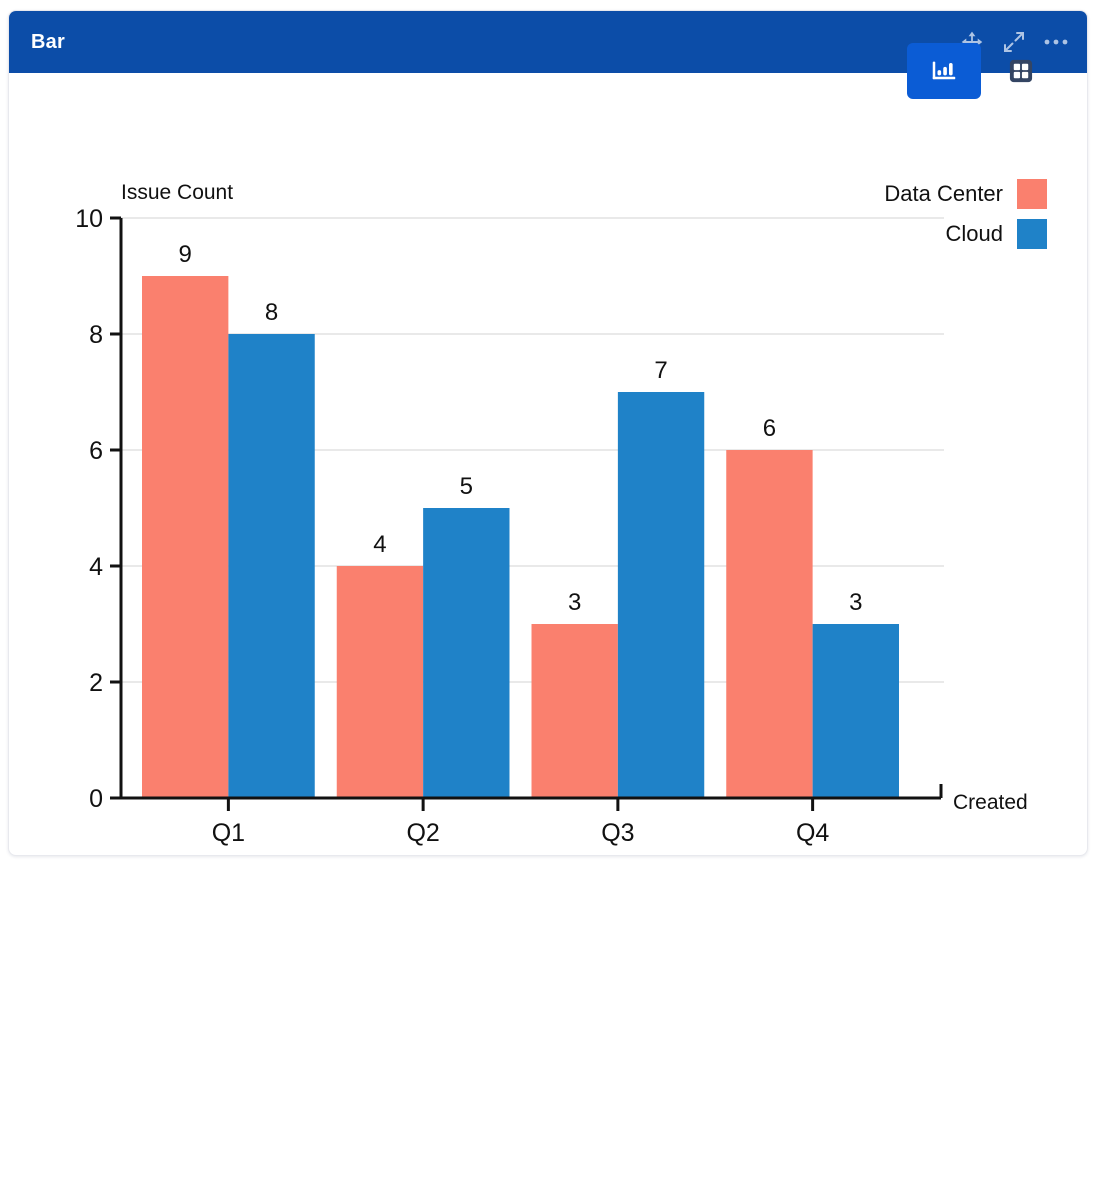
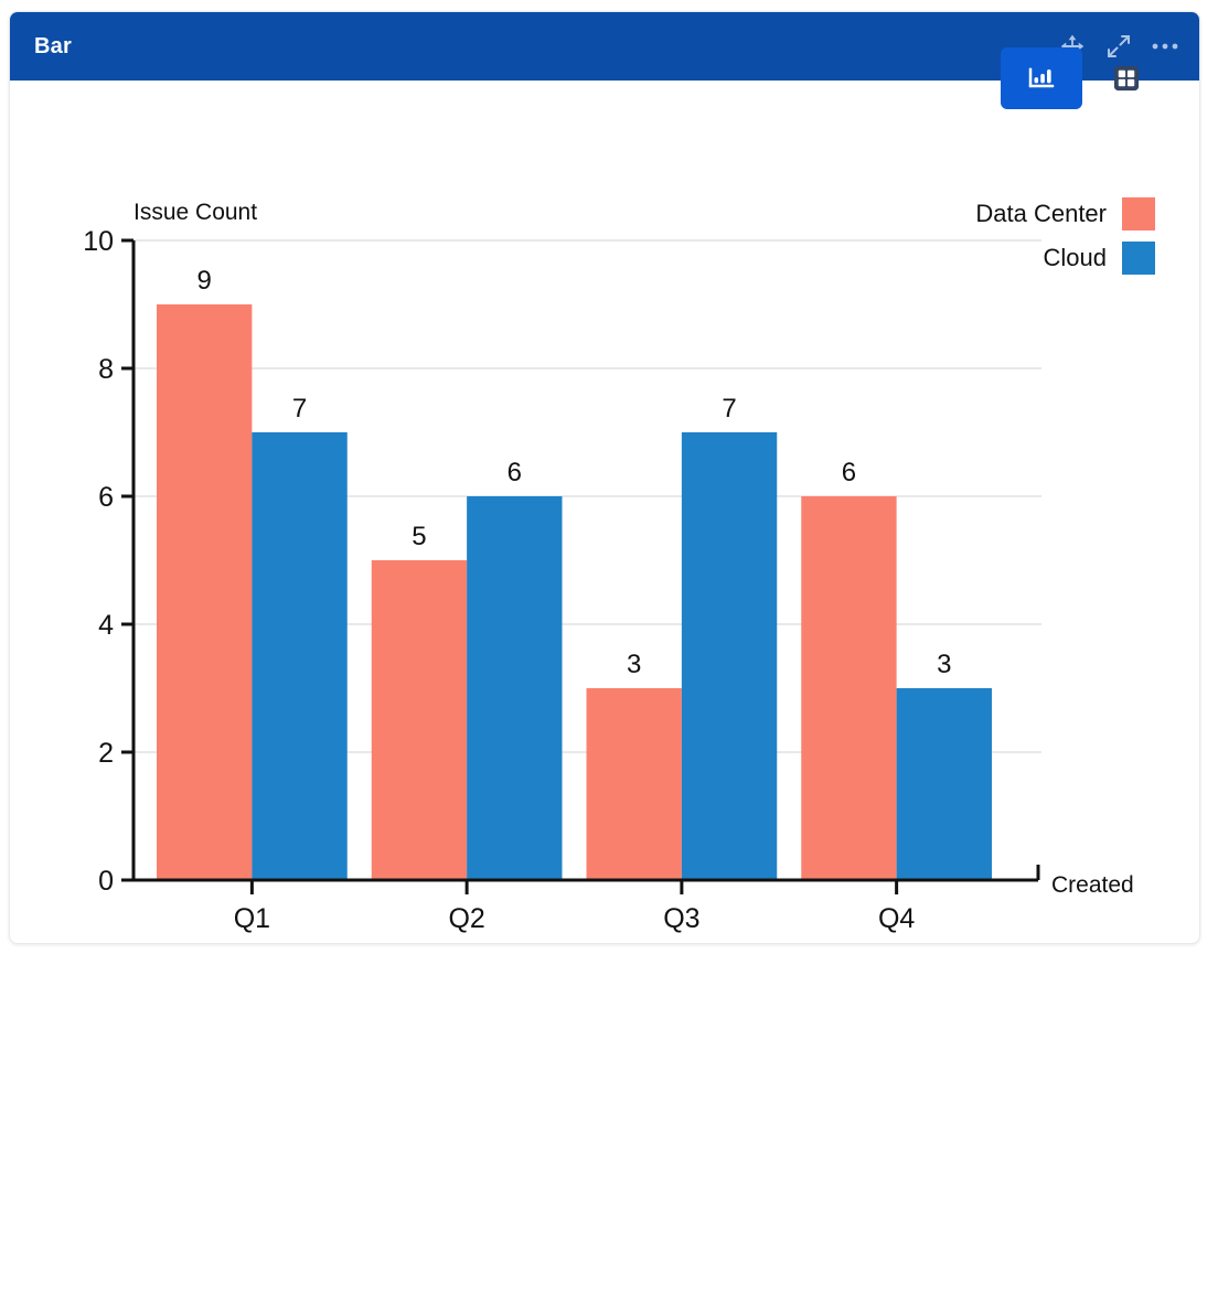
Cloud/Q1: 8 -> 7
Data Center/Q2: 4 -> 5
Cloud/Q2: 5 -> 6
